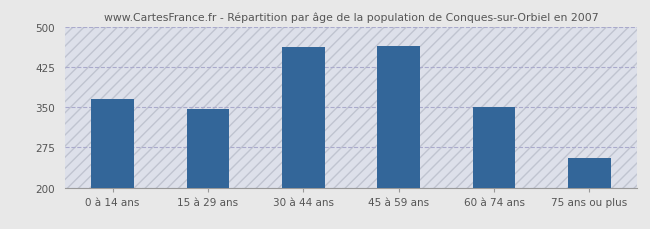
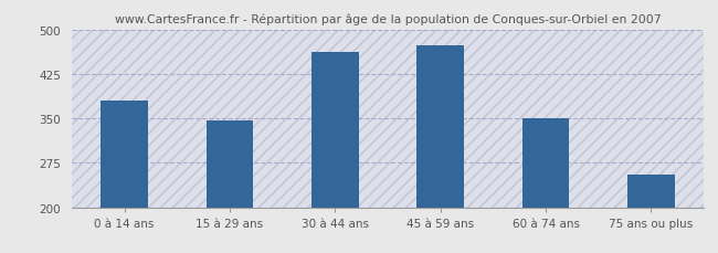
0 à 14 ans: 365 -> 380
45 à 59 ans: 463 -> 474
